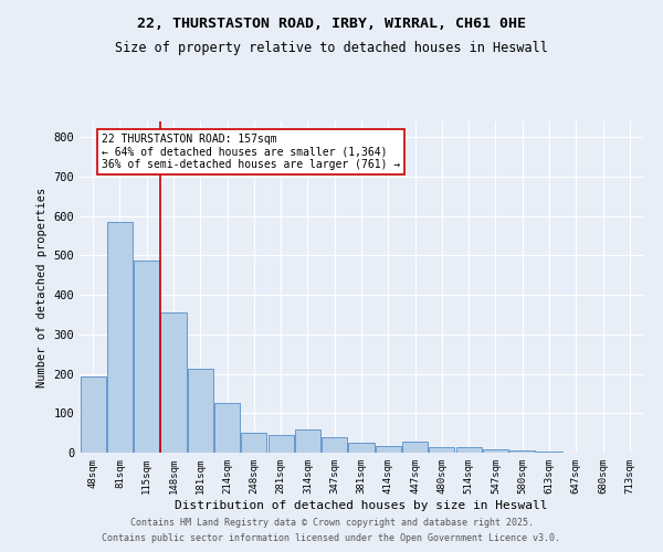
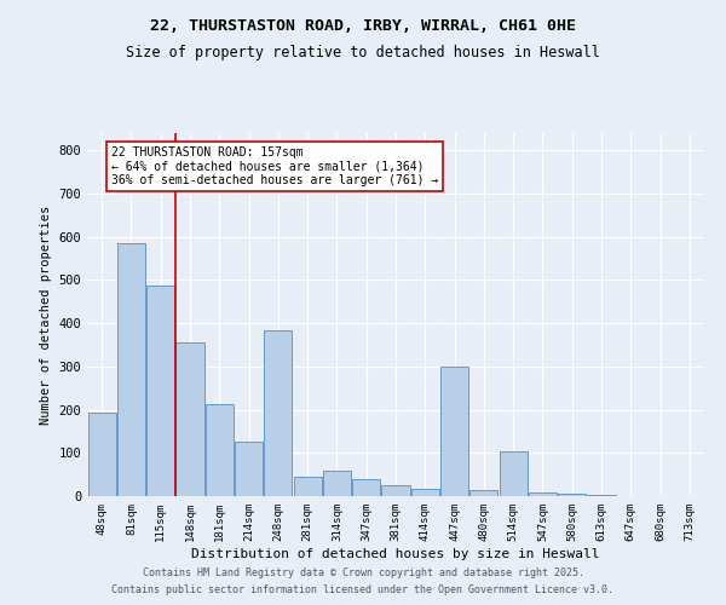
248sqm: 50 -> 385
447sqm: 28 -> 300
514sqm: 15 -> 105
